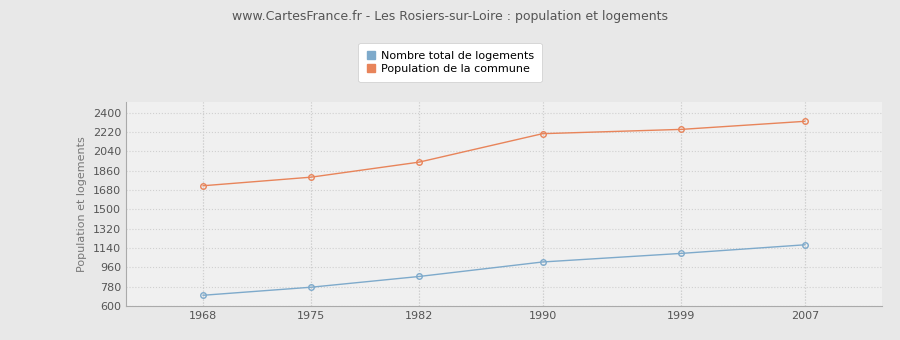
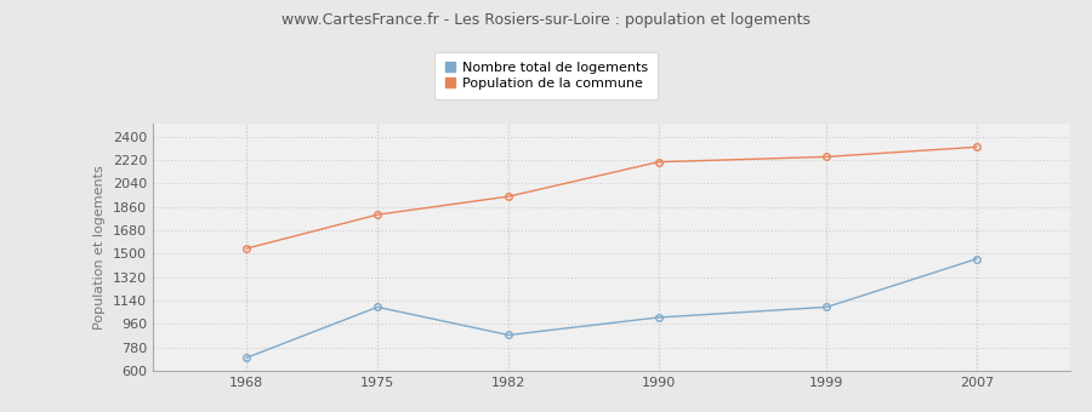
Population de la commune/1968: 1720 -> 1540
Nombre total de logements/1975: 780 -> 1090
Nombre total de logements/2007: 1170 -> 1460
